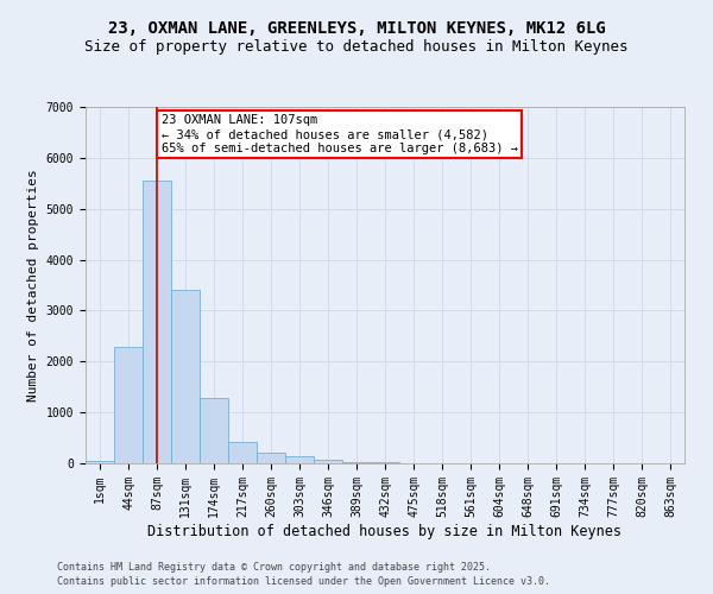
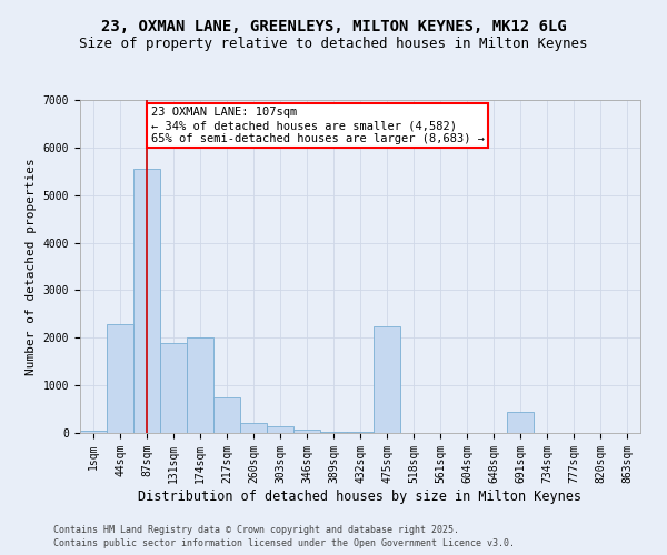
131sqm: 3400 -> 1900
174sqm: 1280 -> 2000
217sqm: 420 -> 750
475sqm: 10 -> 2250
691sqm: 0 -> 450
